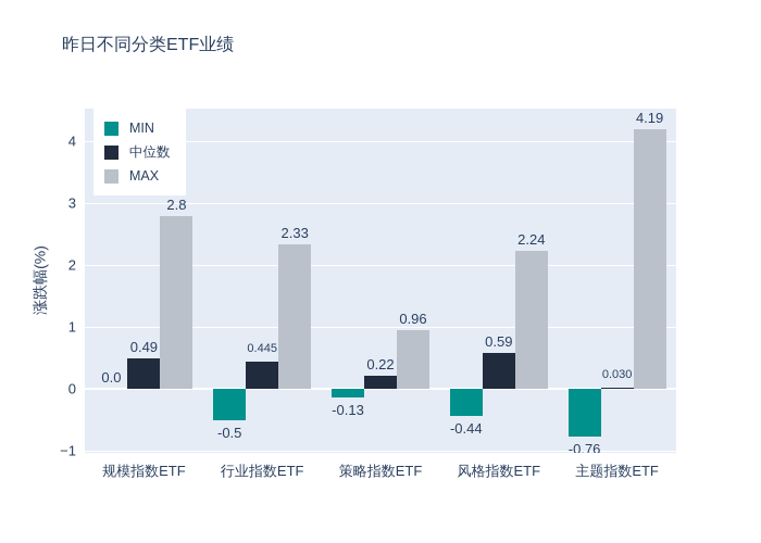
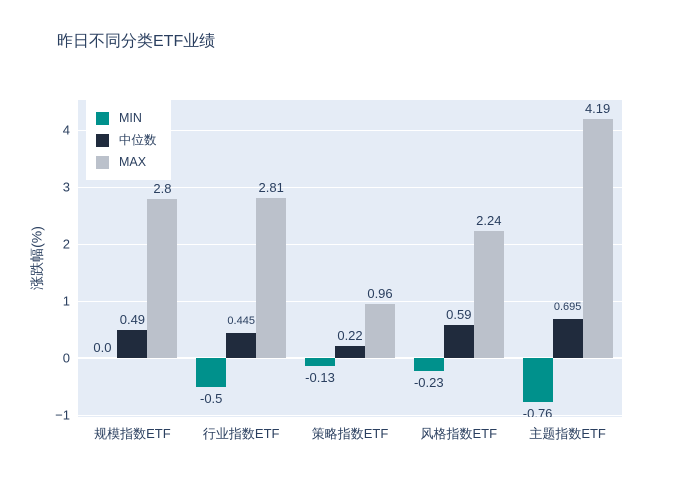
MAX/行业指数ETF: 2.33 -> 2.81
MIN/风格指数ETF: -0.44 -> -0.23
中位数/主题指数ETF: 0.030 -> 0.695
